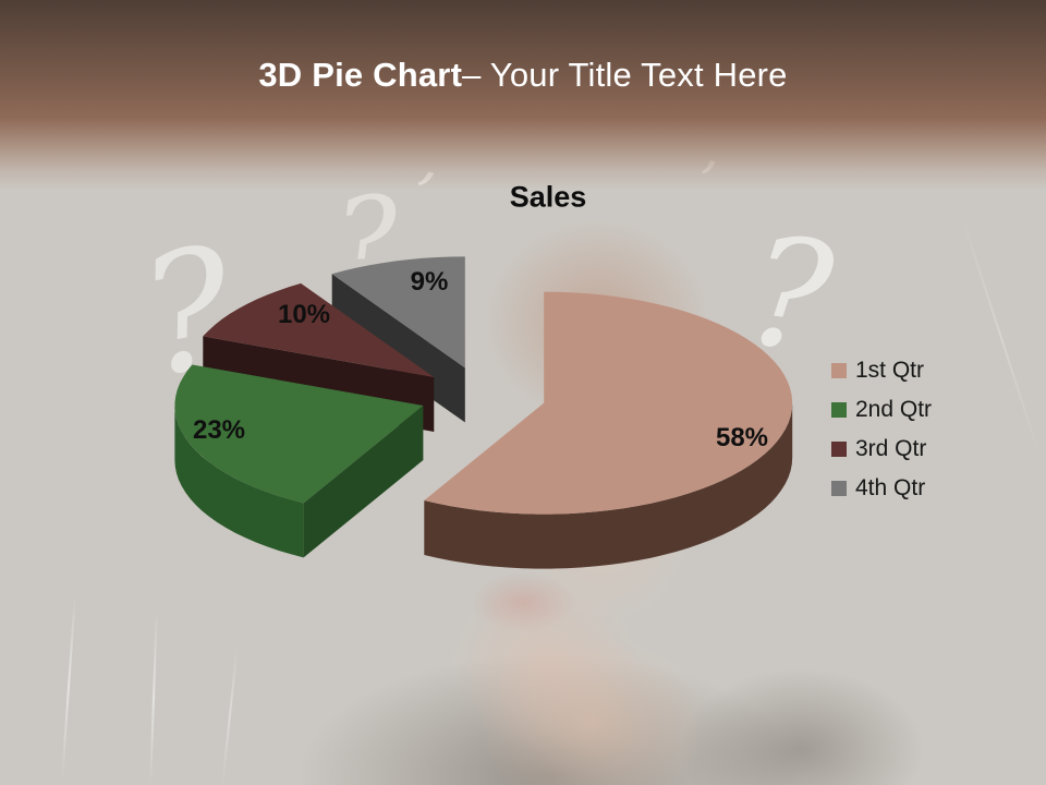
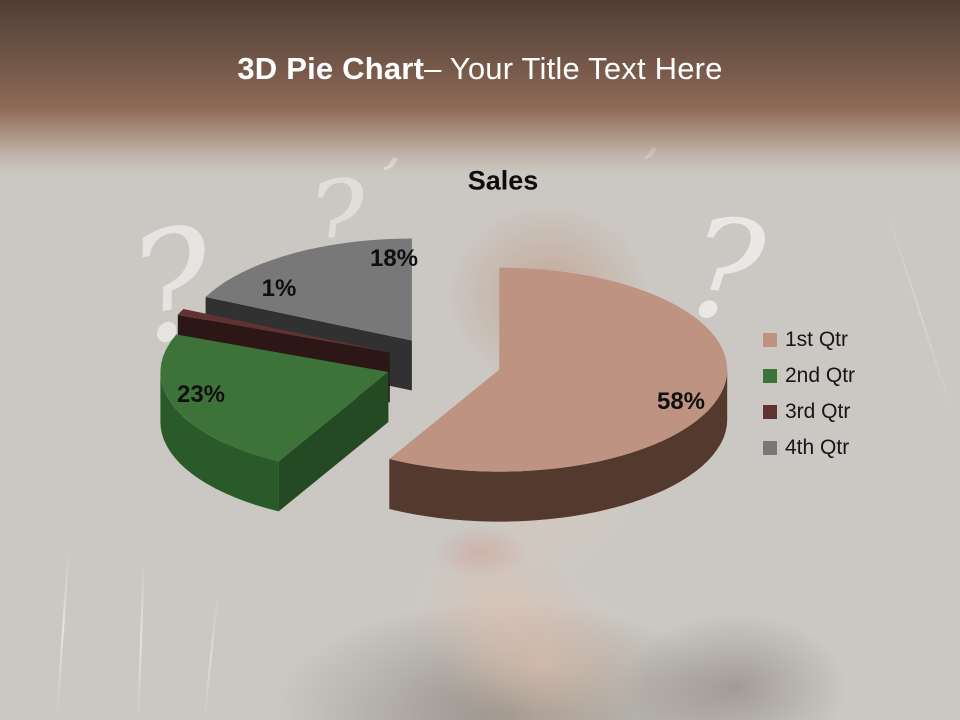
3rd Qtr: 10% -> 1%
4th Qtr: 9% -> 18%
